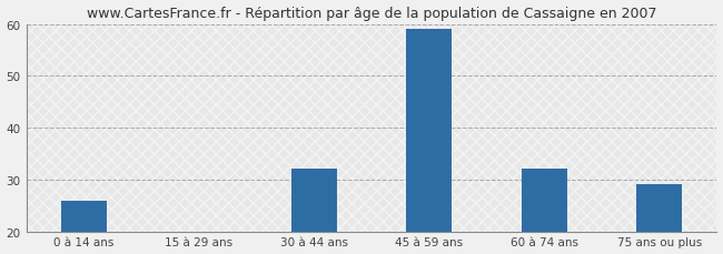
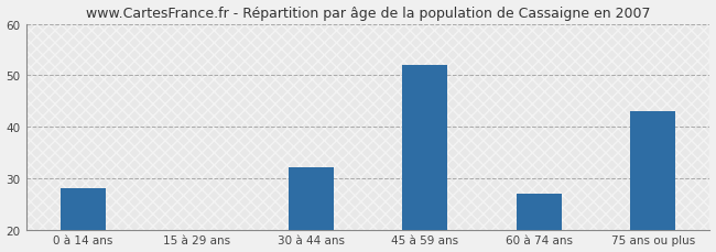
0 à 14 ans: 26 -> 28
45 à 59 ans: 59 -> 52
60 à 74 ans: 32 -> 27
75 ans ou plus: 29 -> 43
